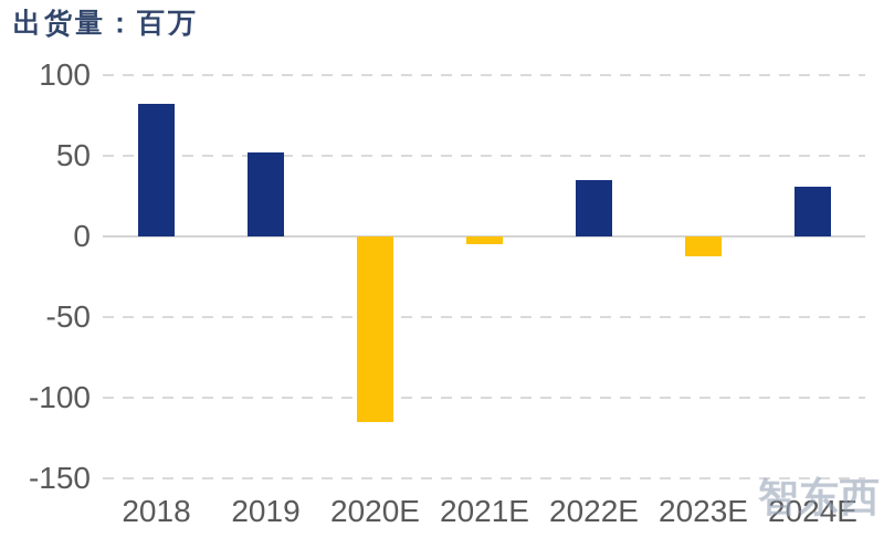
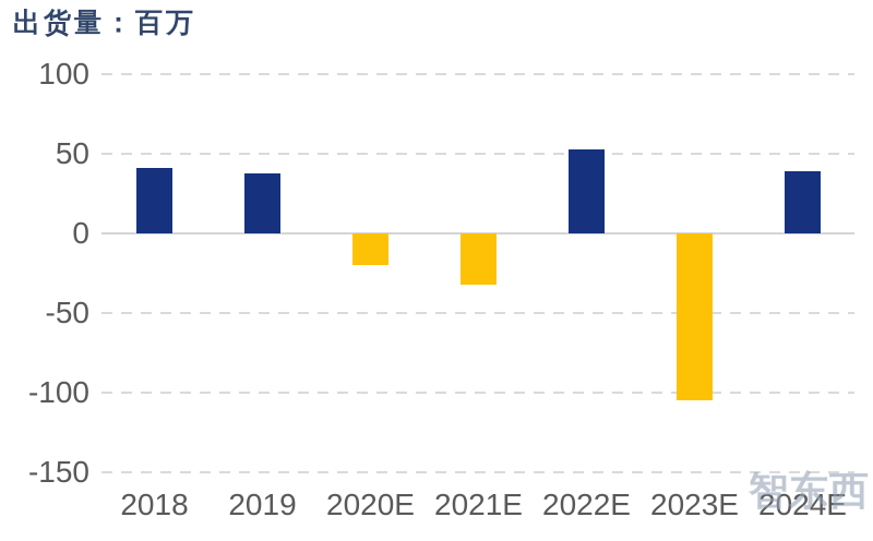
2018: 82 -> 41
2019: 52 -> 38
2020E: -115 -> -20
2021E: -5 -> -32
2022E: 35 -> 53
2023E: -12 -> -105
2024E: 31 -> 39
